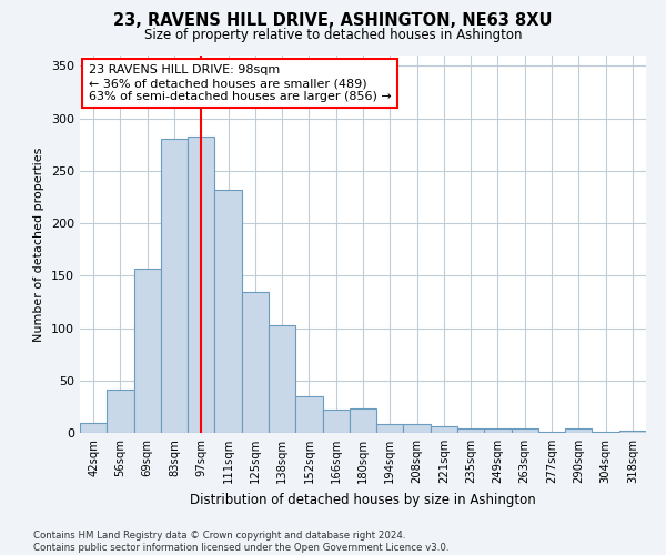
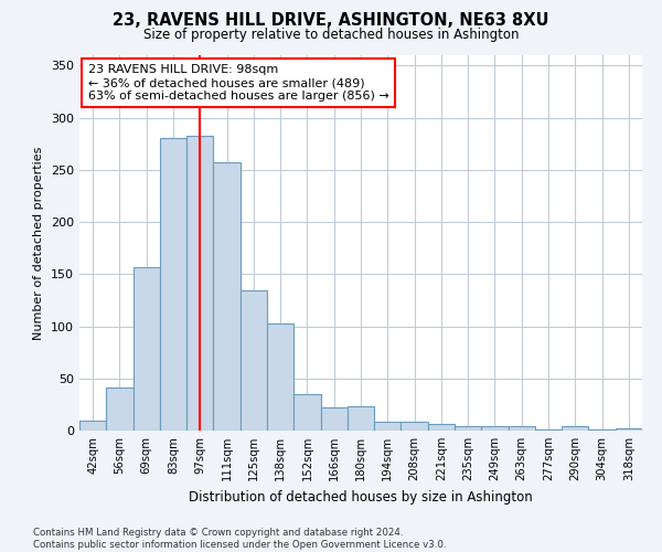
111sqm: 232 -> 257
